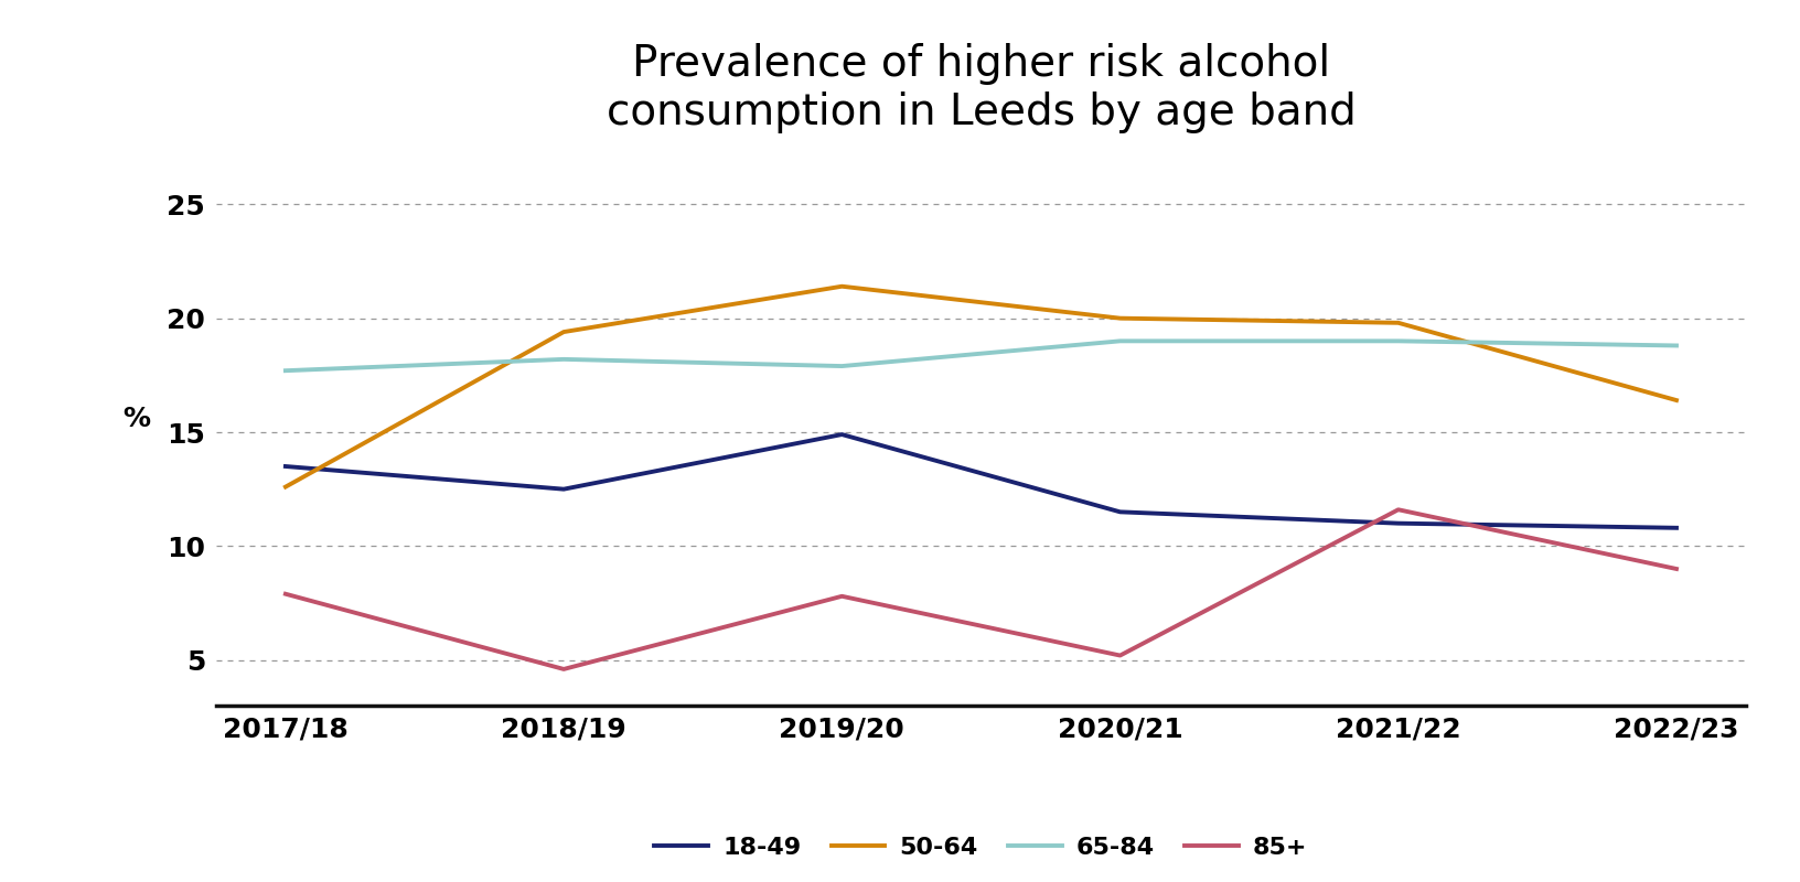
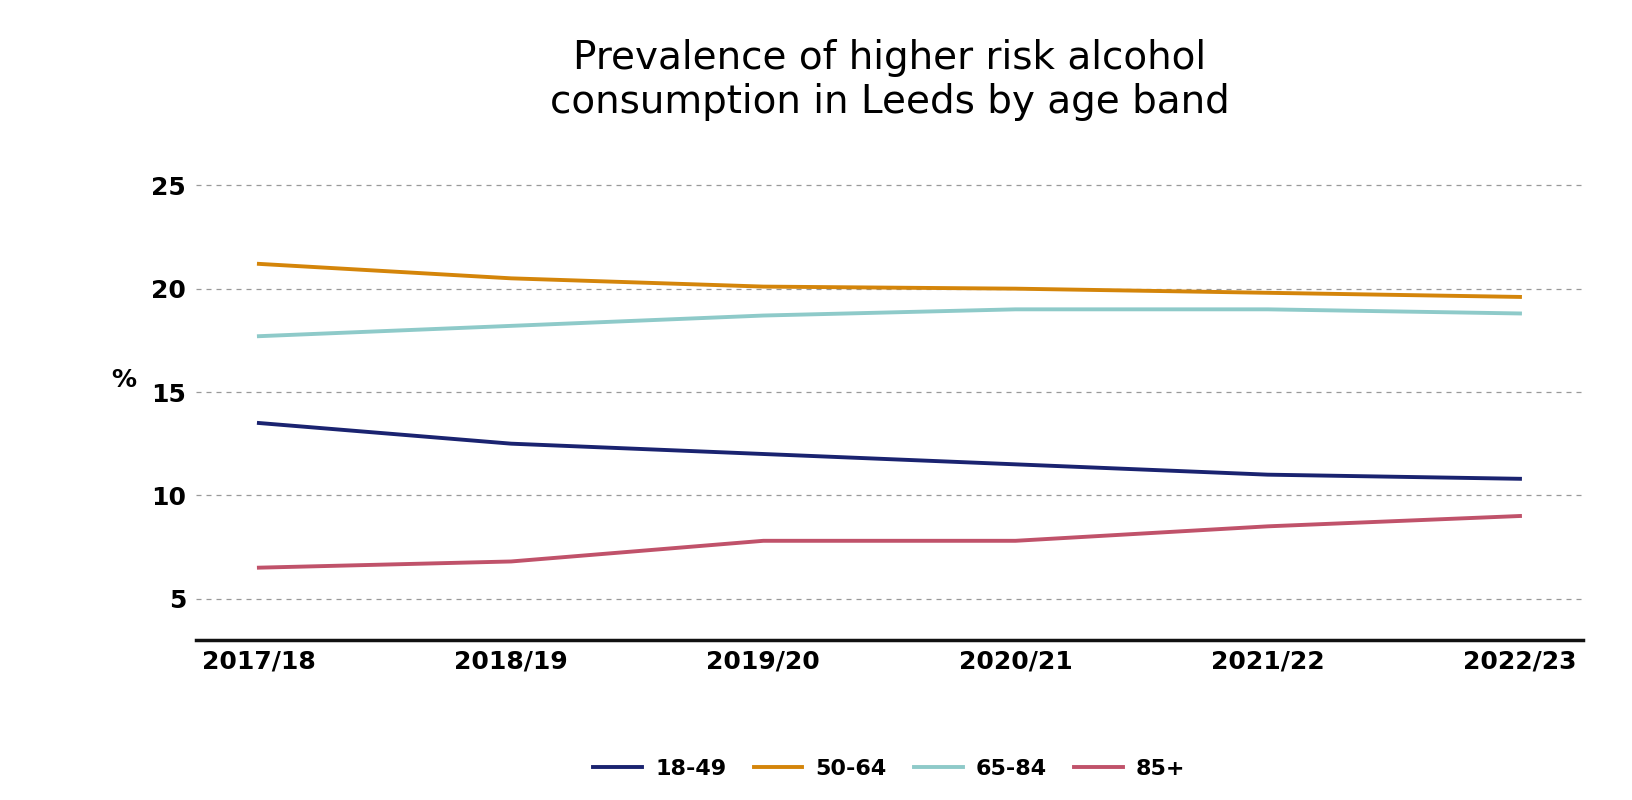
50-64/2017/18: 12.6 -> 21.2
85+/2017/18: 7.9 -> 6.5
50-64/2018/19: 19.4 -> 20.5
85+/2018/19: 4.6 -> 6.8
18-49/2019/20: 14.9 -> 12.0
50-64/2019/20: 21.4 -> 20.1
65-84/2019/20: 17.9 -> 18.7
85+/2020/21: 5.2 -> 7.8
85+/2021/22: 11.6 -> 8.5
50-64/2022/23: 16.4 -> 19.6
